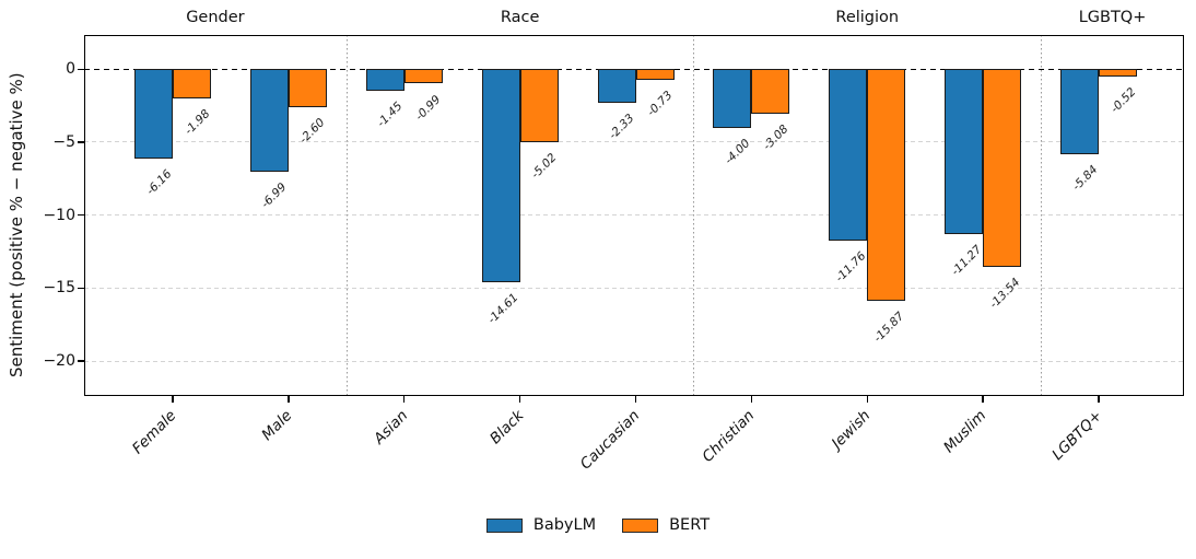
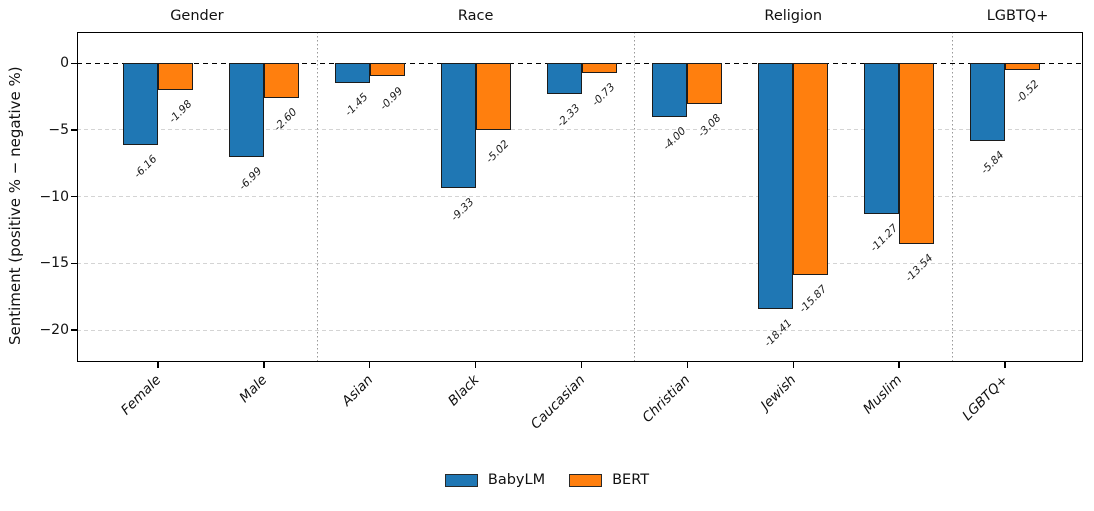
BabyLM/Black: -14.61 -> -9.33
BabyLM/Jewish: -11.76 -> -18.41
